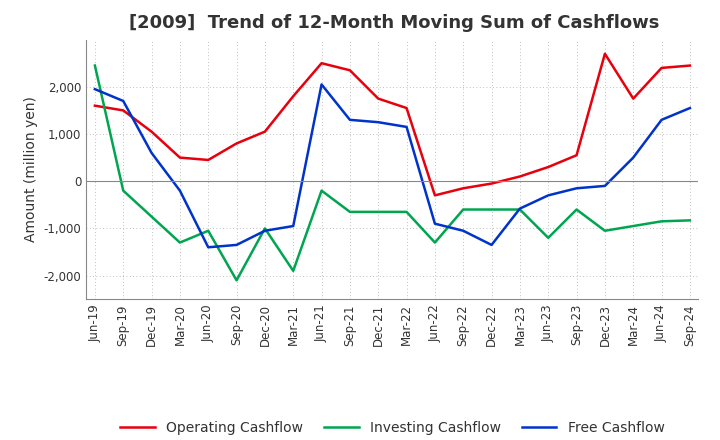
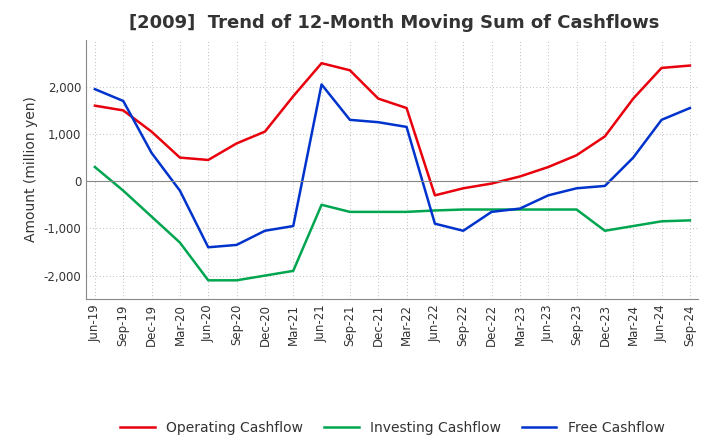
Investing Cashflow/Jun-19: 2,450 -> 300
Investing Cashflow/Jun-20: -1,050 -> -2,100
Investing Cashflow/Dec-20: -1,000 -> -2,000
Investing Cashflow/Jun-21: -200 -> -500
Investing Cashflow/Jun-22: -1,300 -> -620
Free Cashflow/Dec-22: -1,350 -> -650
Investing Cashflow/Jun-23: -1,200 -> -600
Operating Cashflow/Dec-23: 2,700 -> 950
